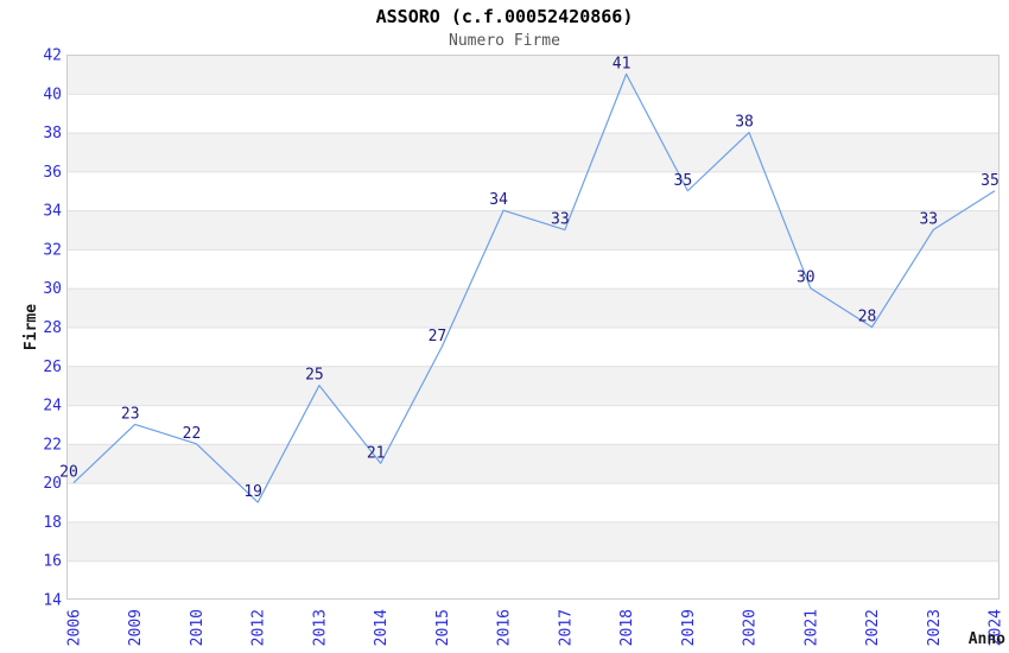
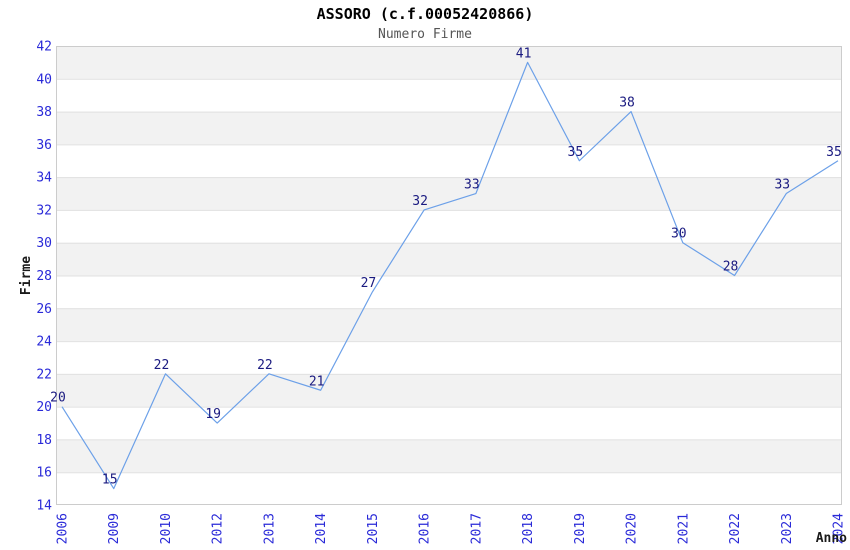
2009: 23 -> 15
2013: 25 -> 22
2016: 34 -> 32
